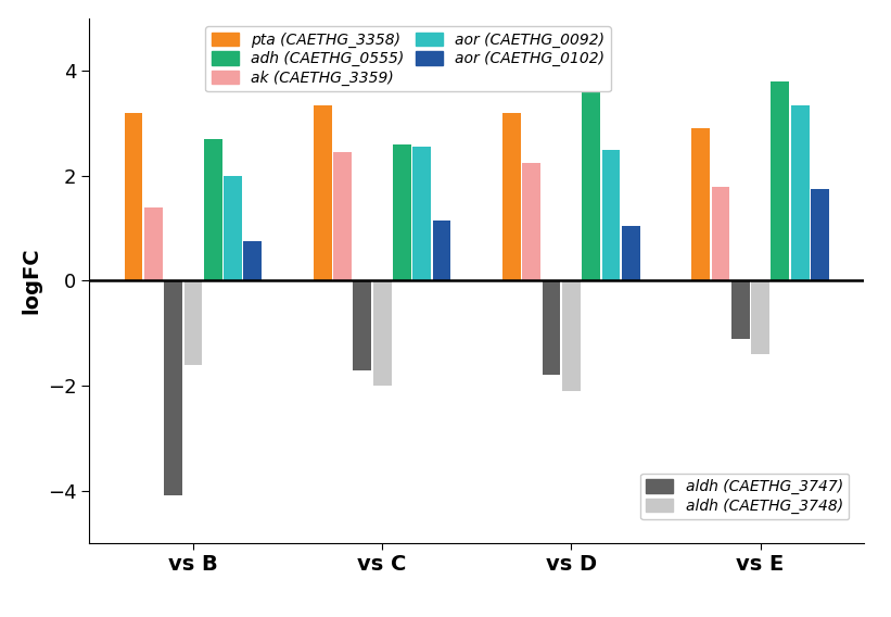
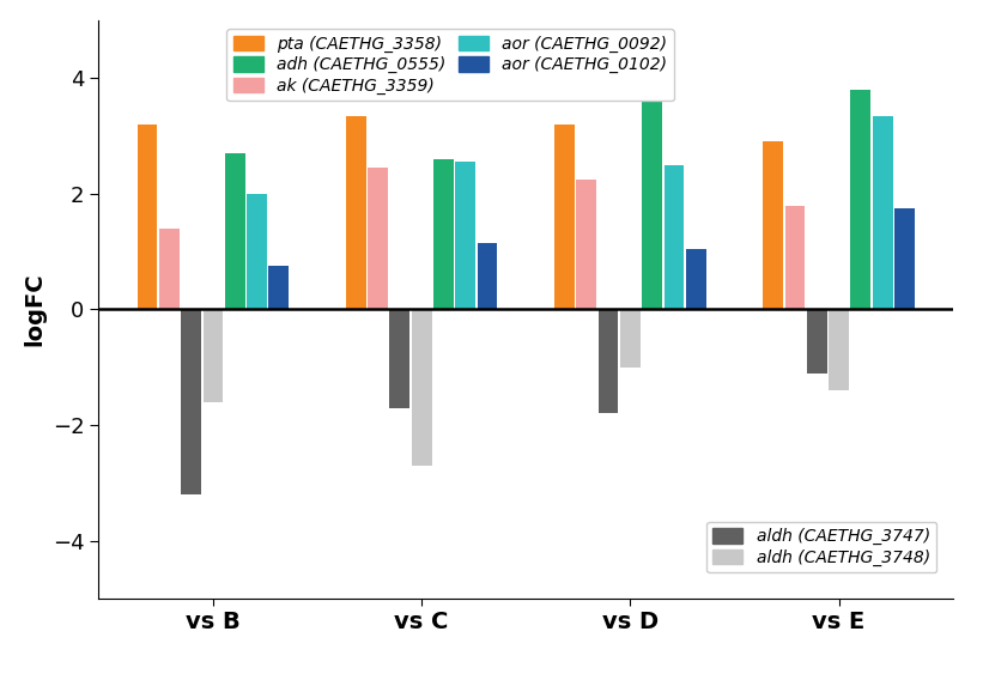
aldh (CAETHG_3747)/vs B: -4.1 -> -3.2
aldh (CAETHG_3748)/vs C: -2.0 -> -2.7
aldh (CAETHG_3748)/vs D: -2.1 -> -1.0
